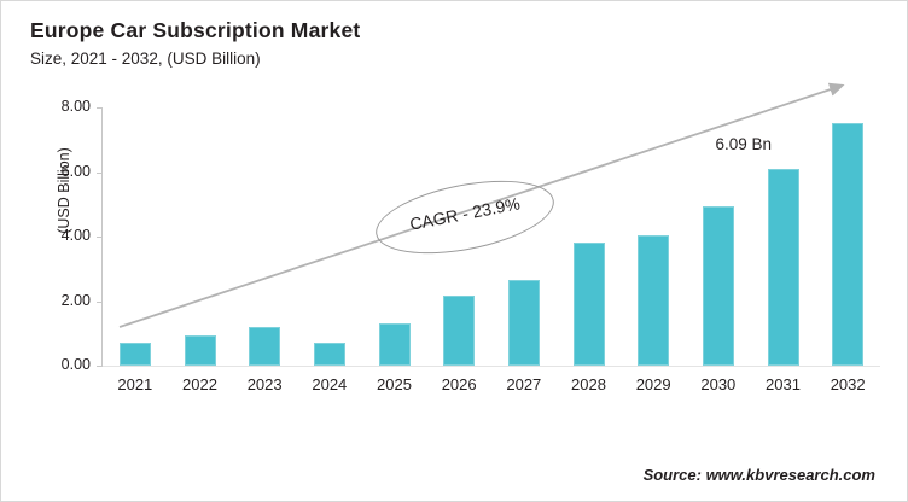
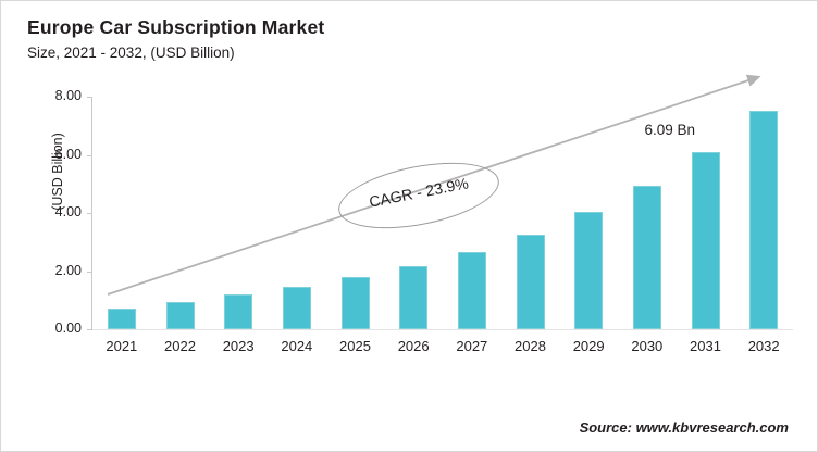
2024: 0.7 -> 1.4
2025: 1.3 -> 1.8
2028: 3.8 -> 3.2
